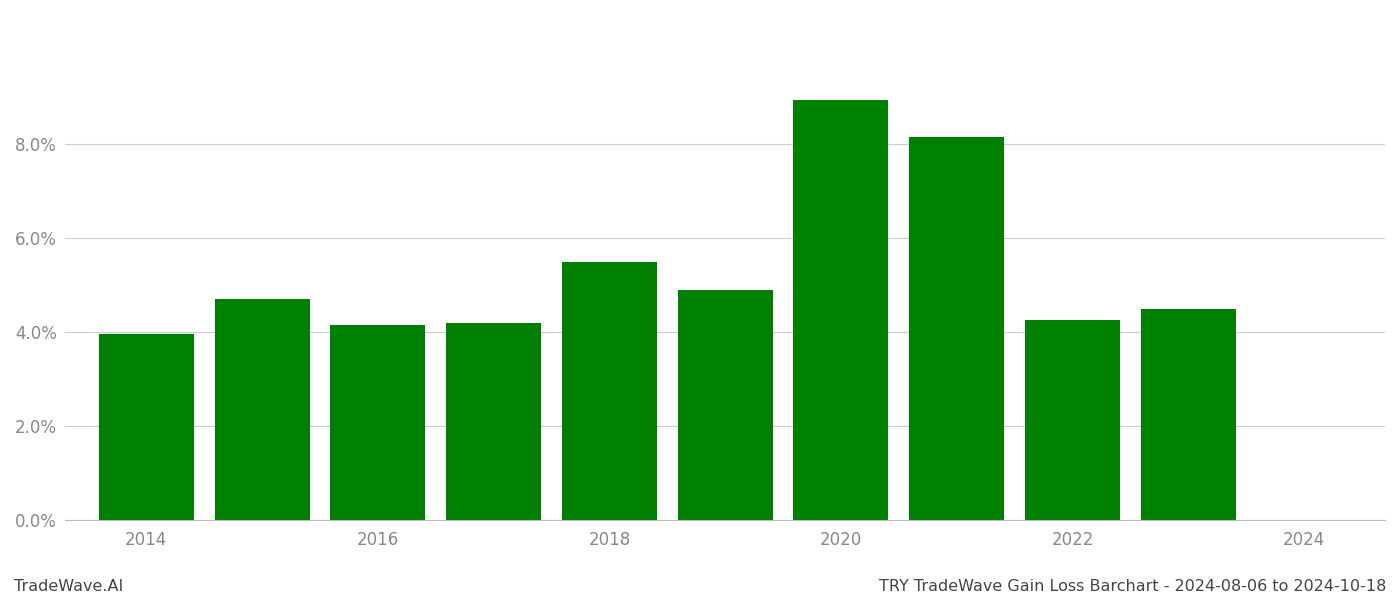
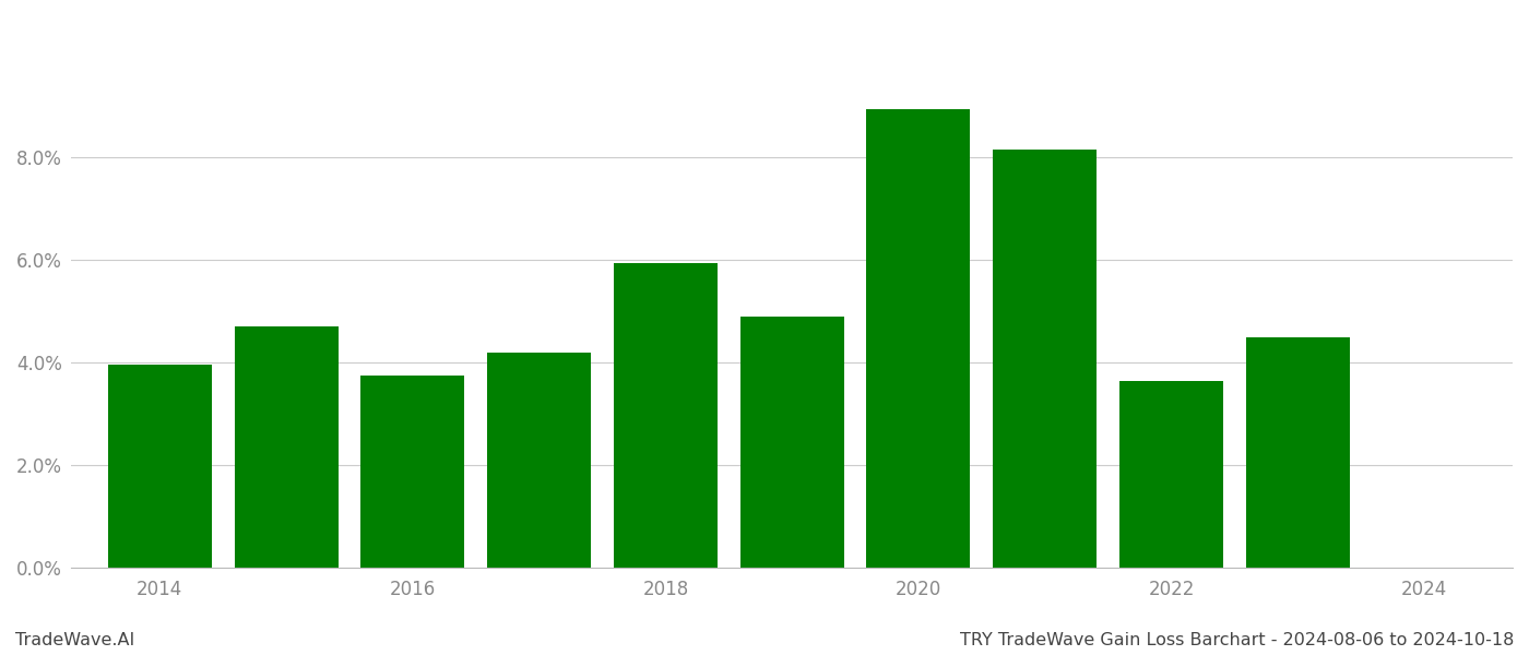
2016: 4.15% -> 3.75%
2018: 5.50% -> 5.95%
2022: 4.25% -> 3.65%
